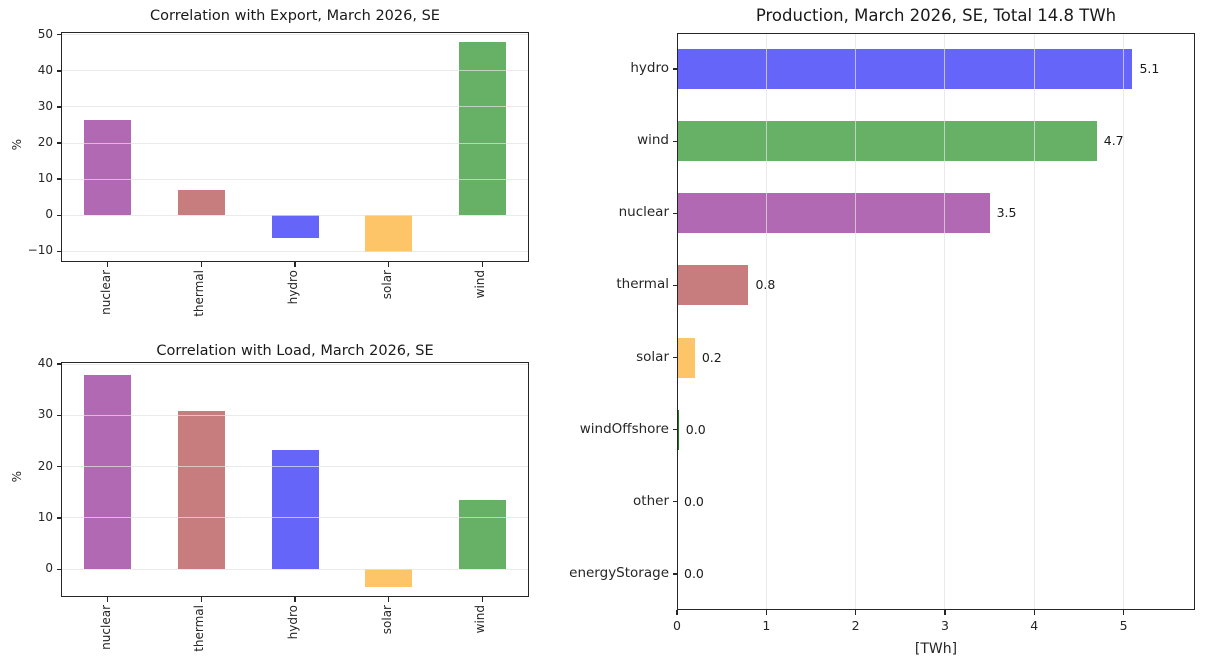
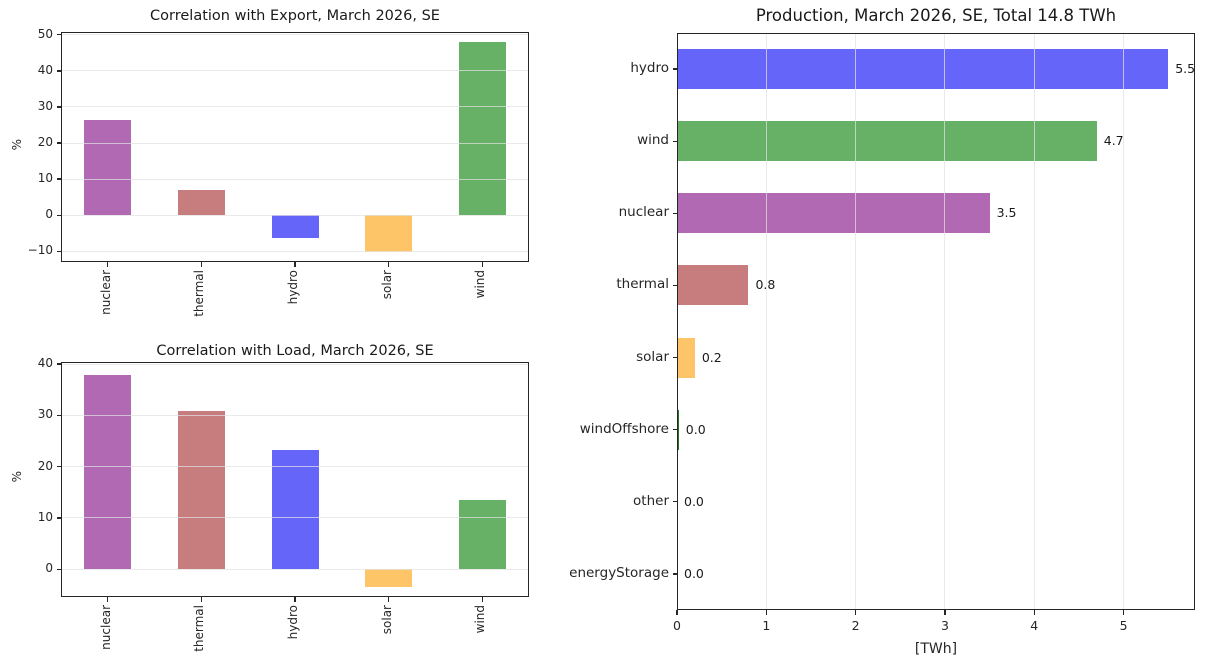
Production, March 2026, SE, Total 14.8 TWh/hydro: 5.1 -> 5.5
